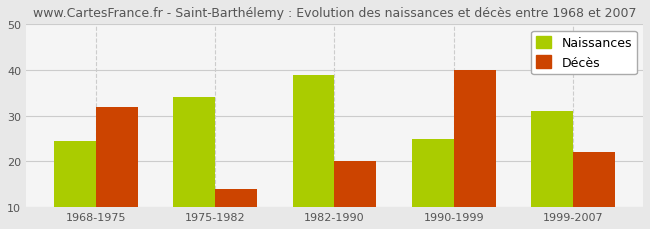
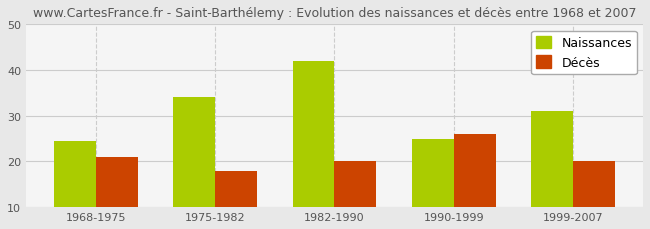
Décès/1968-1975: 32 -> 21
Décès/1975-1982: 14 -> 18
Naissances/1982-1990: 39.0 -> 42.0
Décès/1990-1999: 40 -> 26
Décès/1999-2007: 22 -> 20
